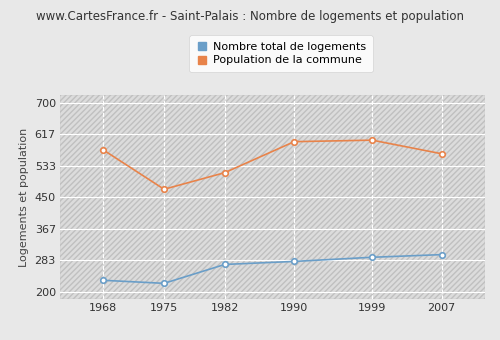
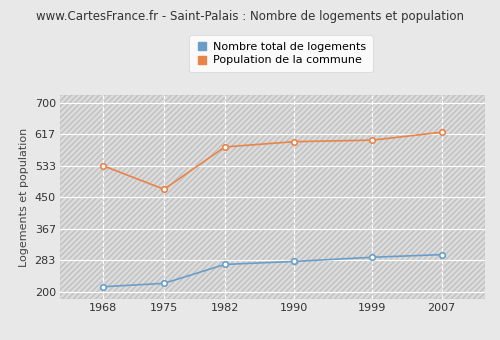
Nombre total de logements/1968: 230 -> 213
Population de la commune/1968: 575 -> 533
Population de la commune/1982: 515 -> 583
Population de la commune/2007: 565 -> 622
